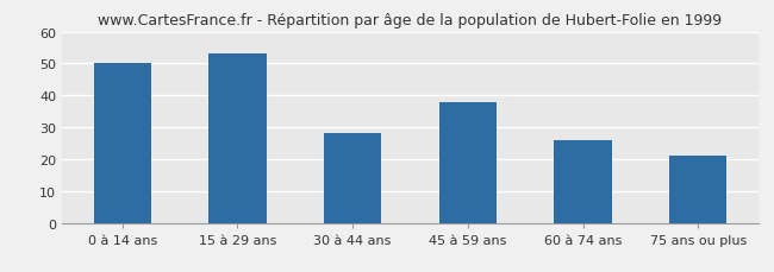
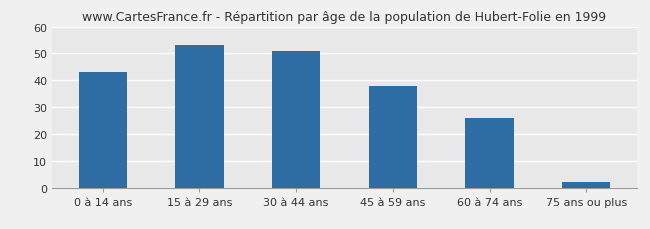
0 à 14 ans: 50 -> 43
30 à 44 ans: 28 -> 51
75 ans ou plus: 21 -> 2
